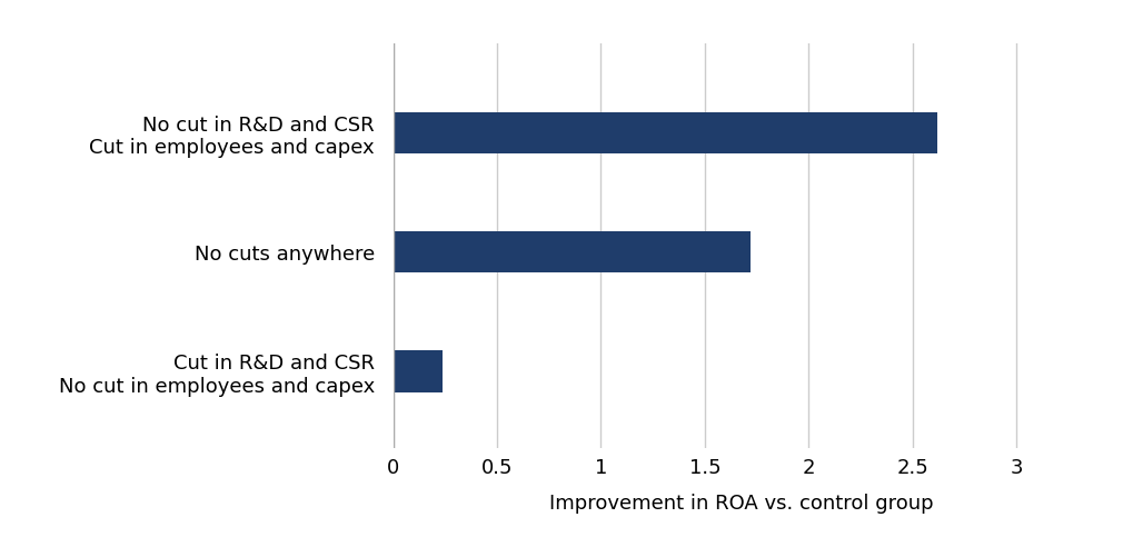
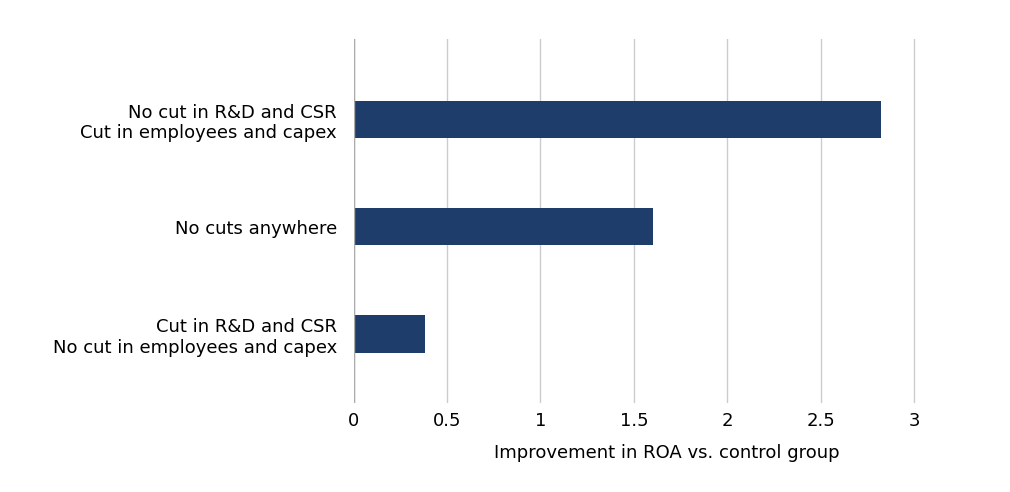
No cut in R&D and CSR Cut in employees and capex: 2.62 -> 2.82
No cuts anywhere: 1.72 -> 1.60
Cut in R&D and CSR No cut in employees and capex: 0.24 -> 0.38
